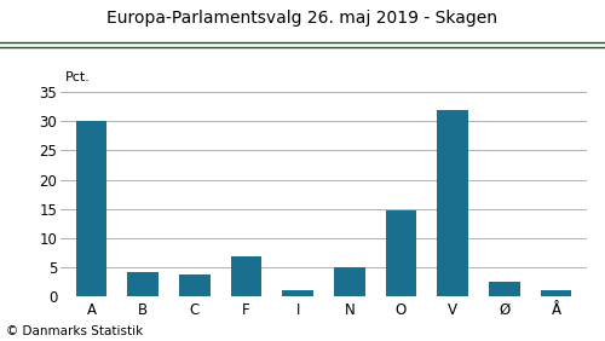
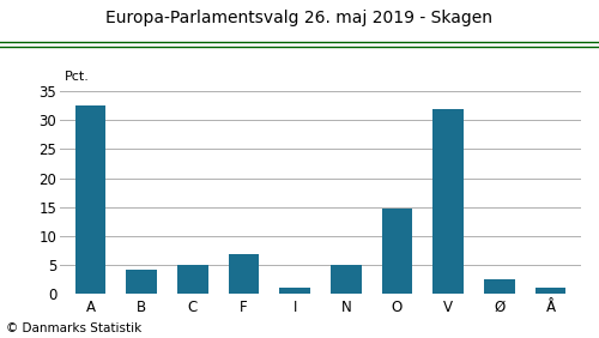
A: 30.0 -> 32.5
C: 3.8 -> 5.0
